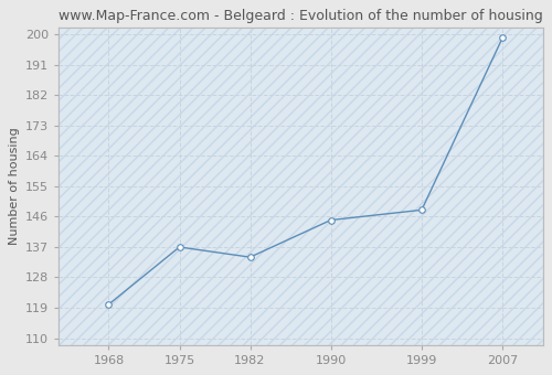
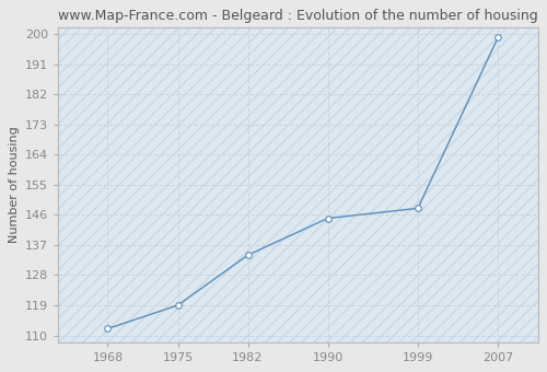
1968: 120 -> 112
1975: 137 -> 119
